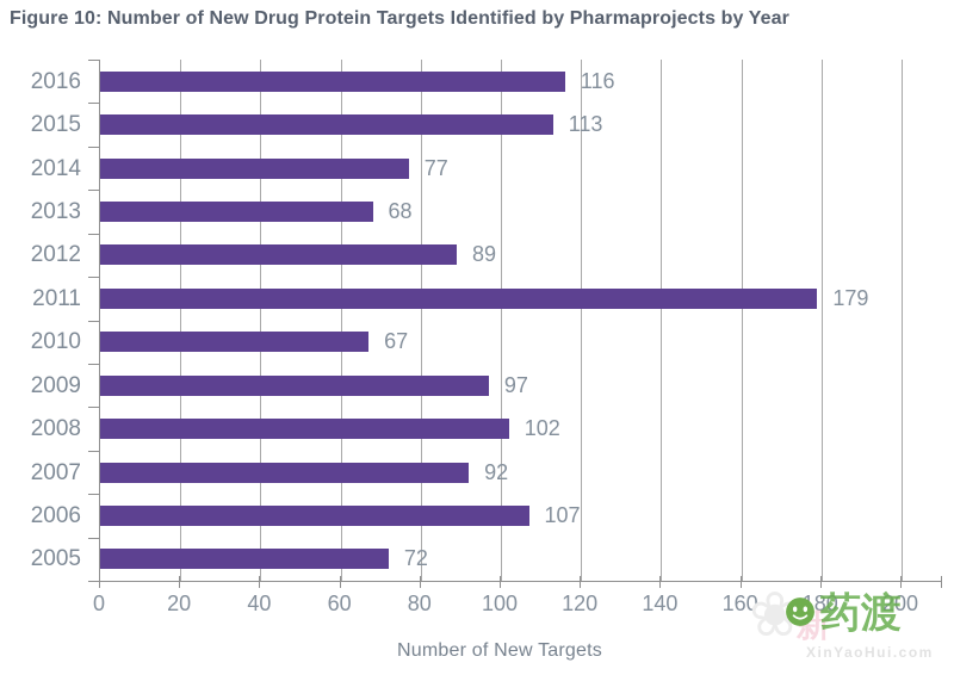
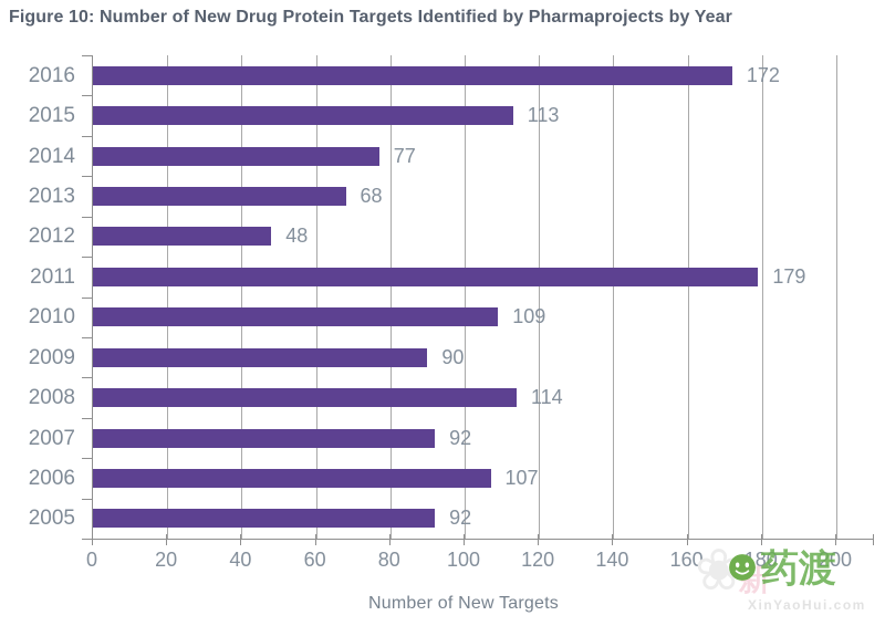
2016: 116 -> 172
2012: 89 -> 48
2010: 67 -> 109
2009: 97 -> 90
2008: 102 -> 114
2005: 72 -> 92
